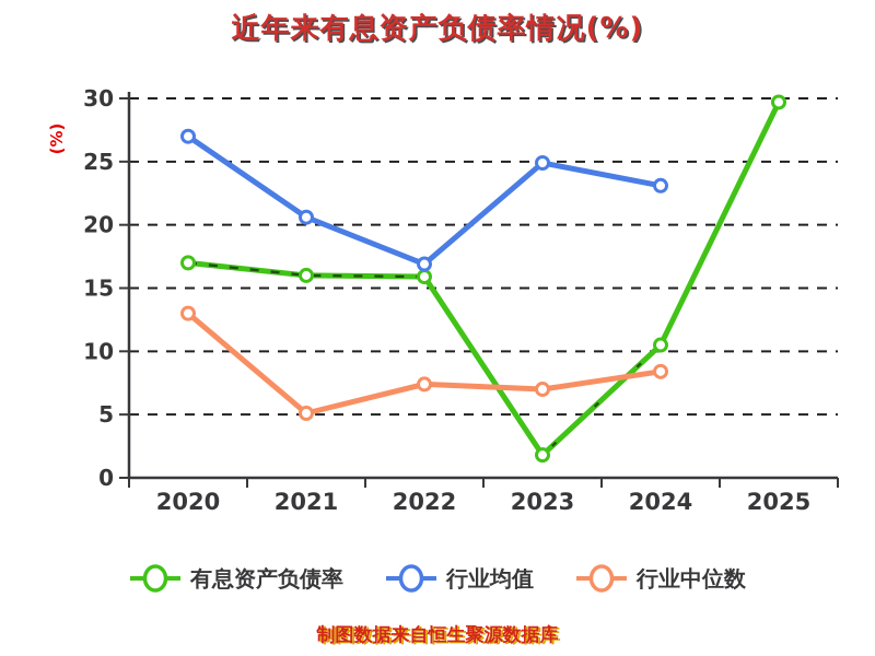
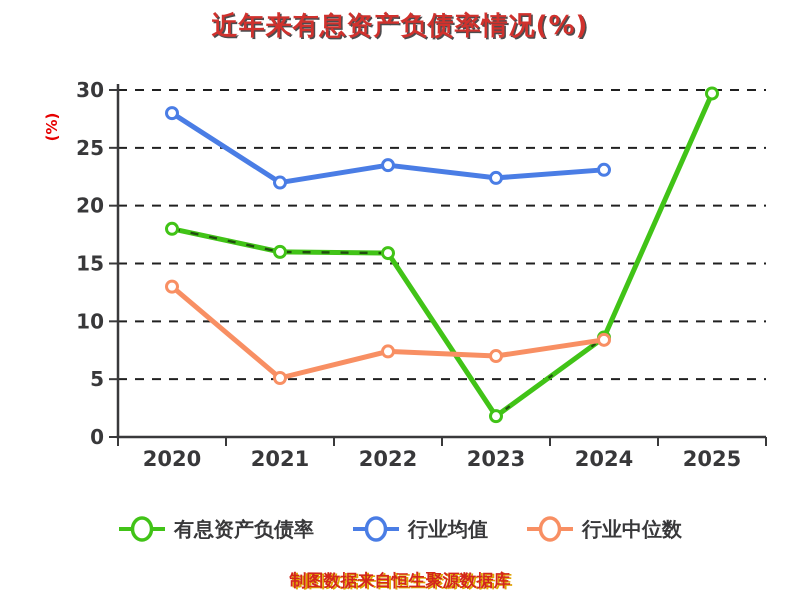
有息资产负债率/2020: 17.0 -> 18.0
行业均值/2020: 27.0 -> 28.0
行业均值/2021: 20.6 -> 22.0
行业均值/2022: 16.9 -> 23.5
行业均值/2023: 24.9 -> 22.4
有息资产负债率/2024: 10.5 -> 8.6
